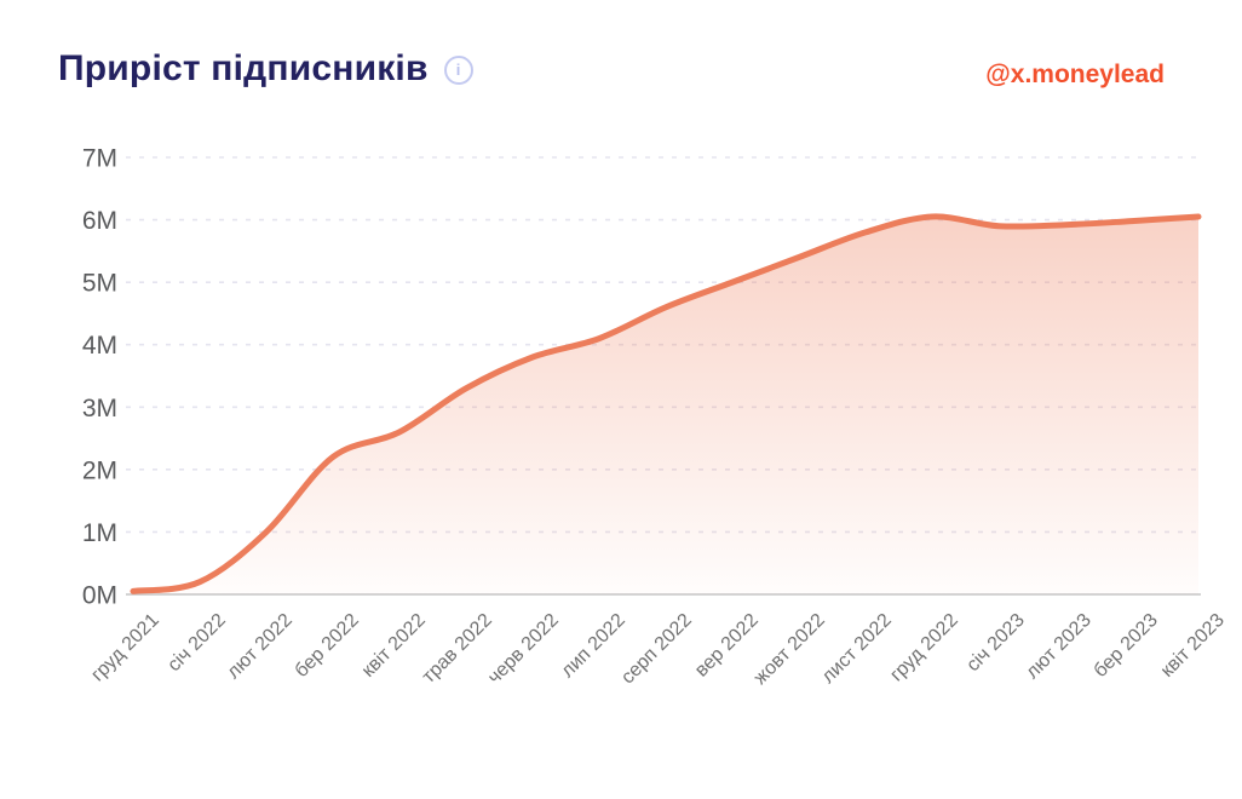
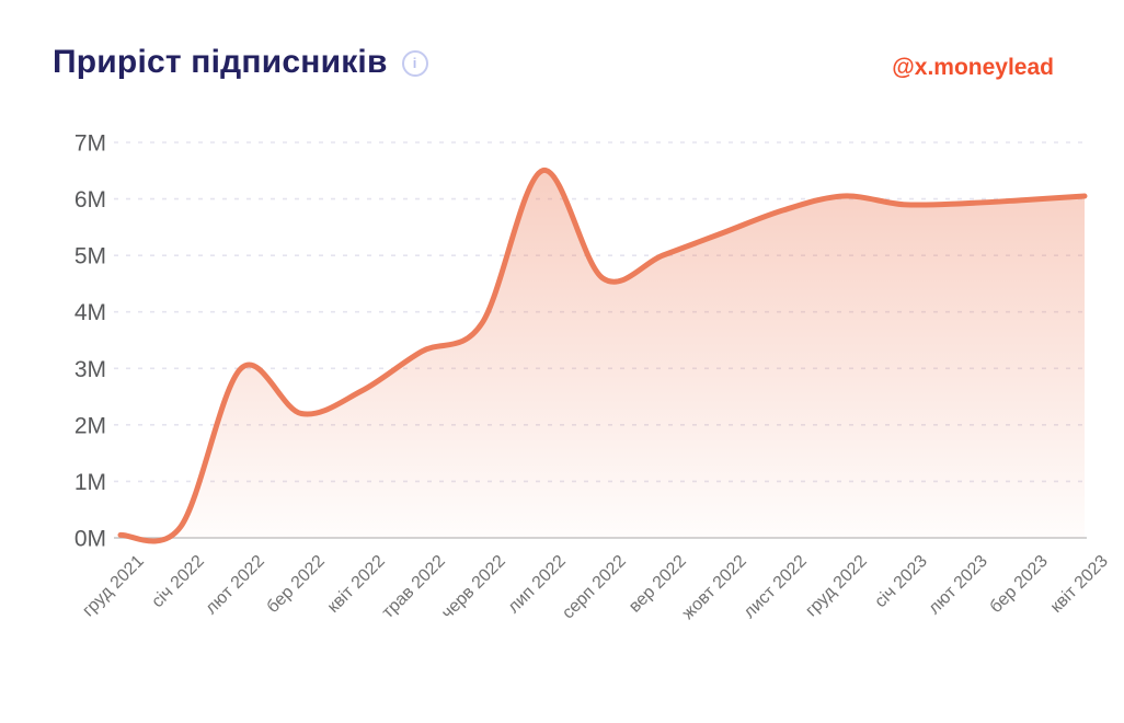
лют 2022: 1.0M -> 3.0M
лип 2022: 4.1M -> 6.5M
